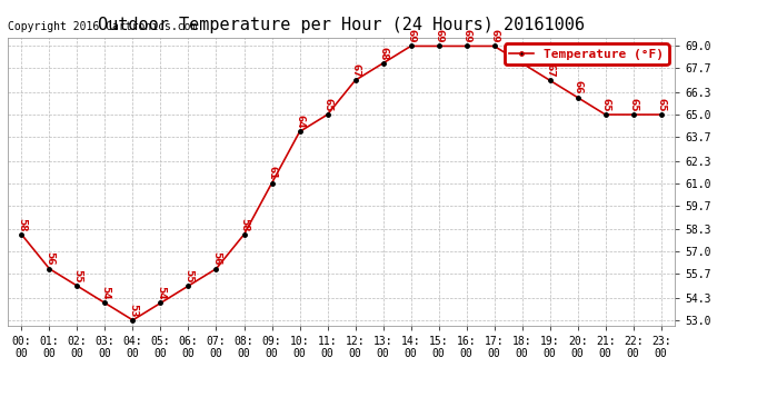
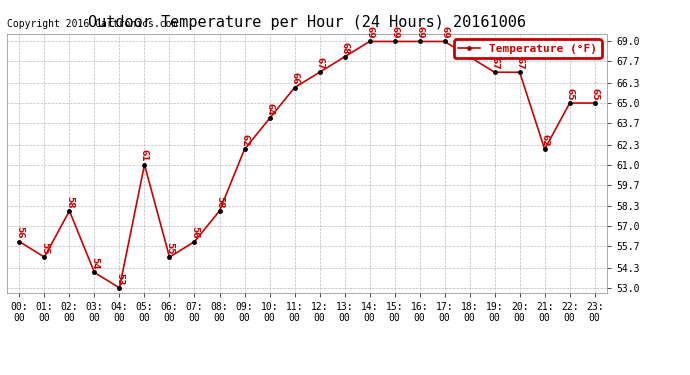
00: 00: 58 -> 56
01: 00: 56 -> 55
02: 00: 55 -> 58
05: 00: 54 -> 61
09: 00: 61 -> 62
11: 00: 65 -> 66
20: 00: 66 -> 67
21: 00: 65 -> 62
